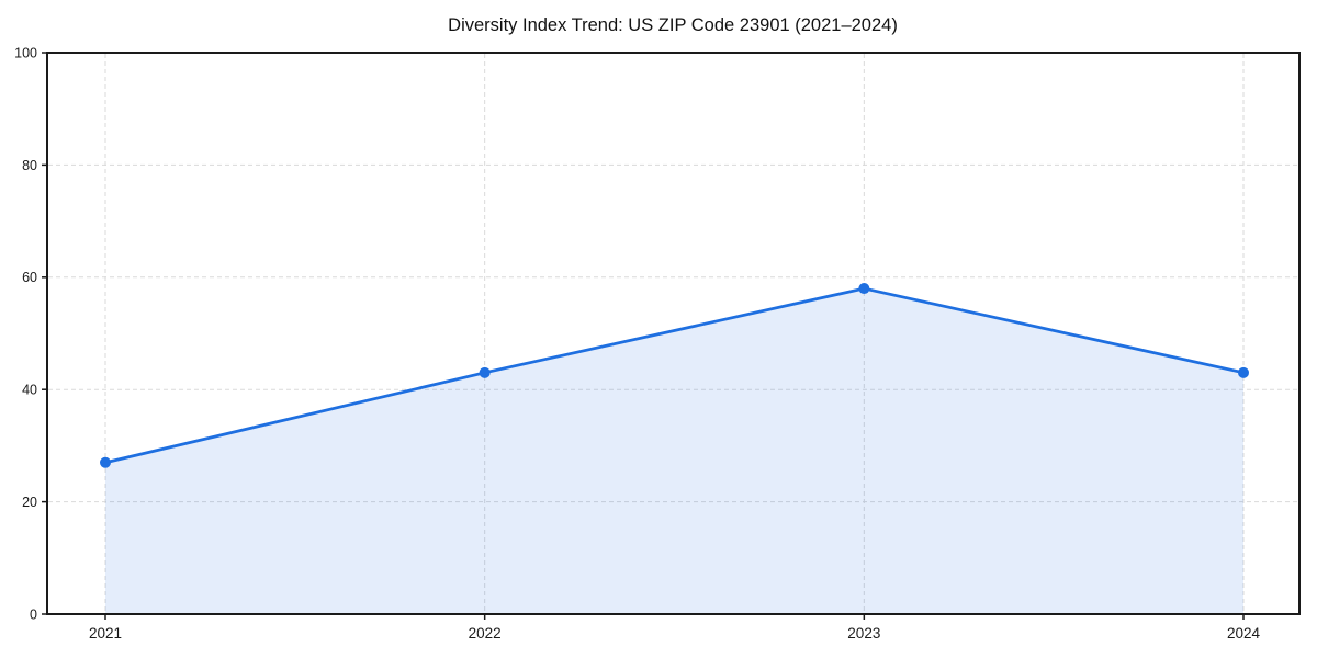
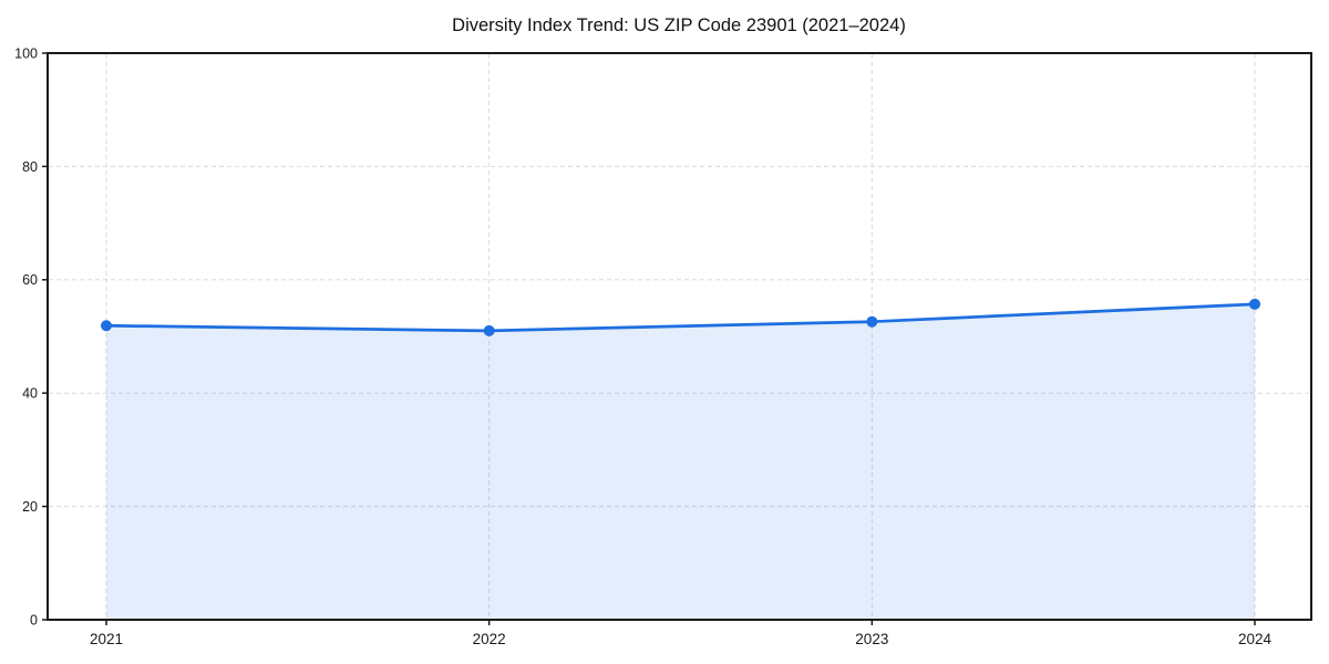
2021: 27 -> 52
2022: 43 -> 51
2023: 58 -> 53
2024: 43 -> 56
